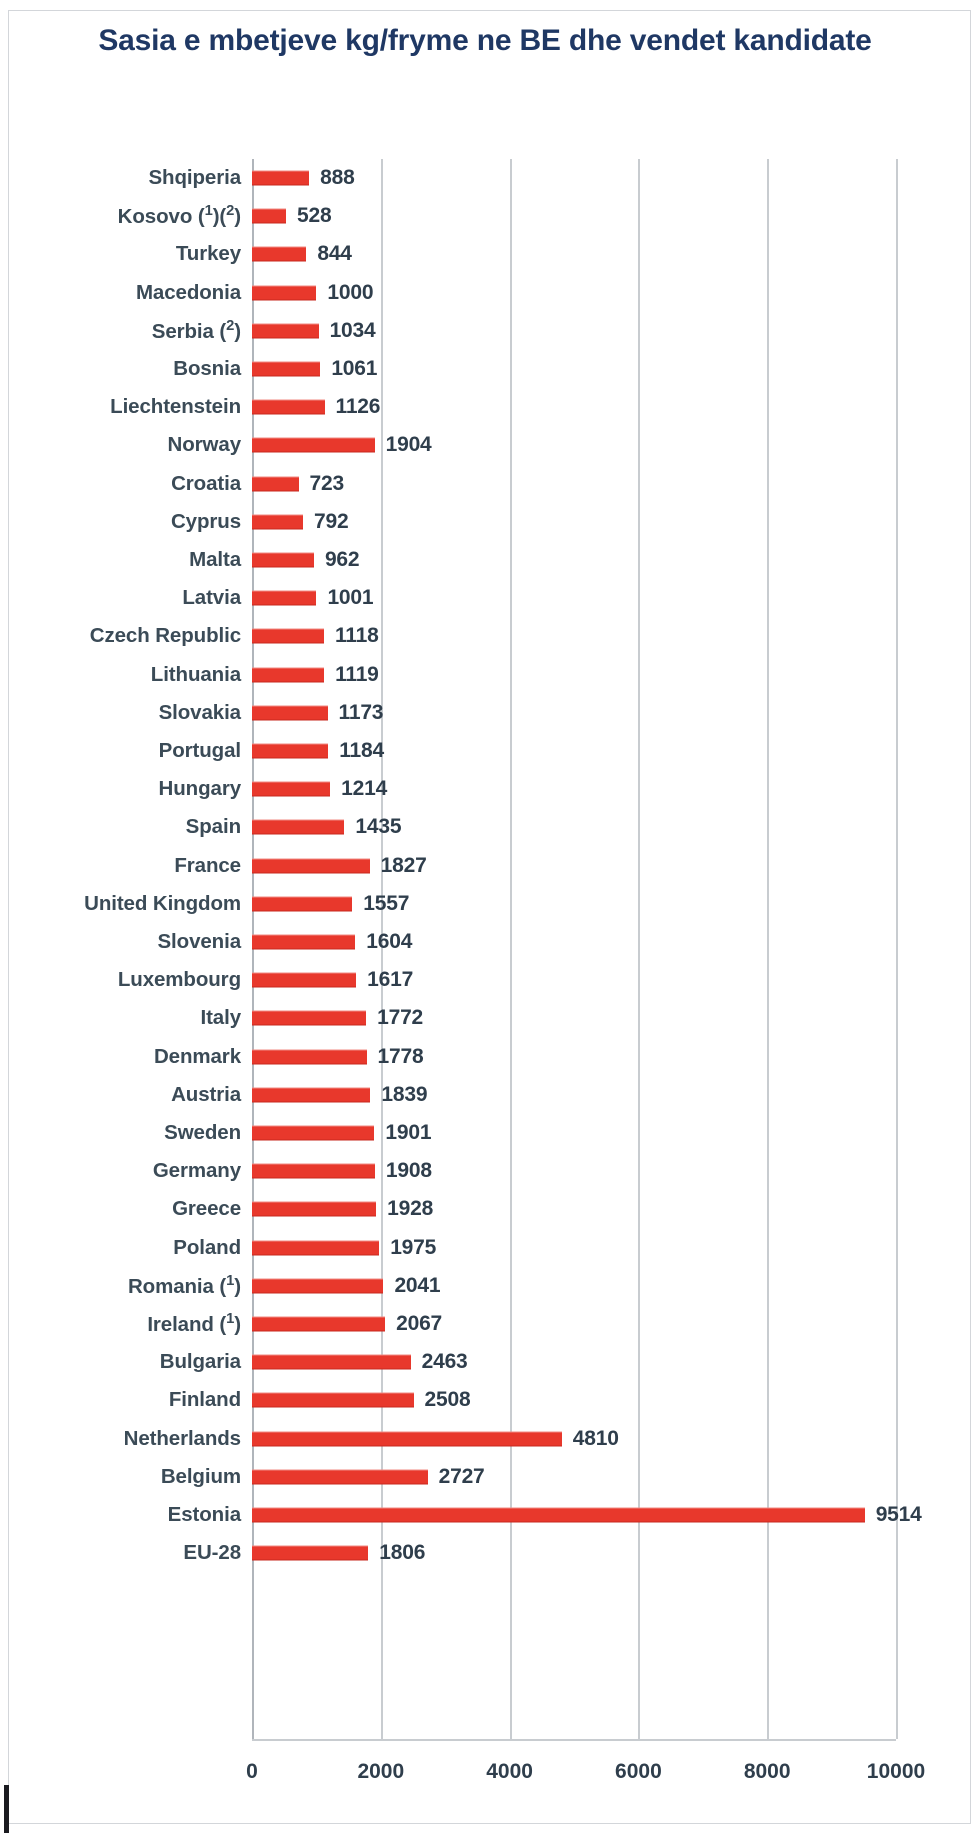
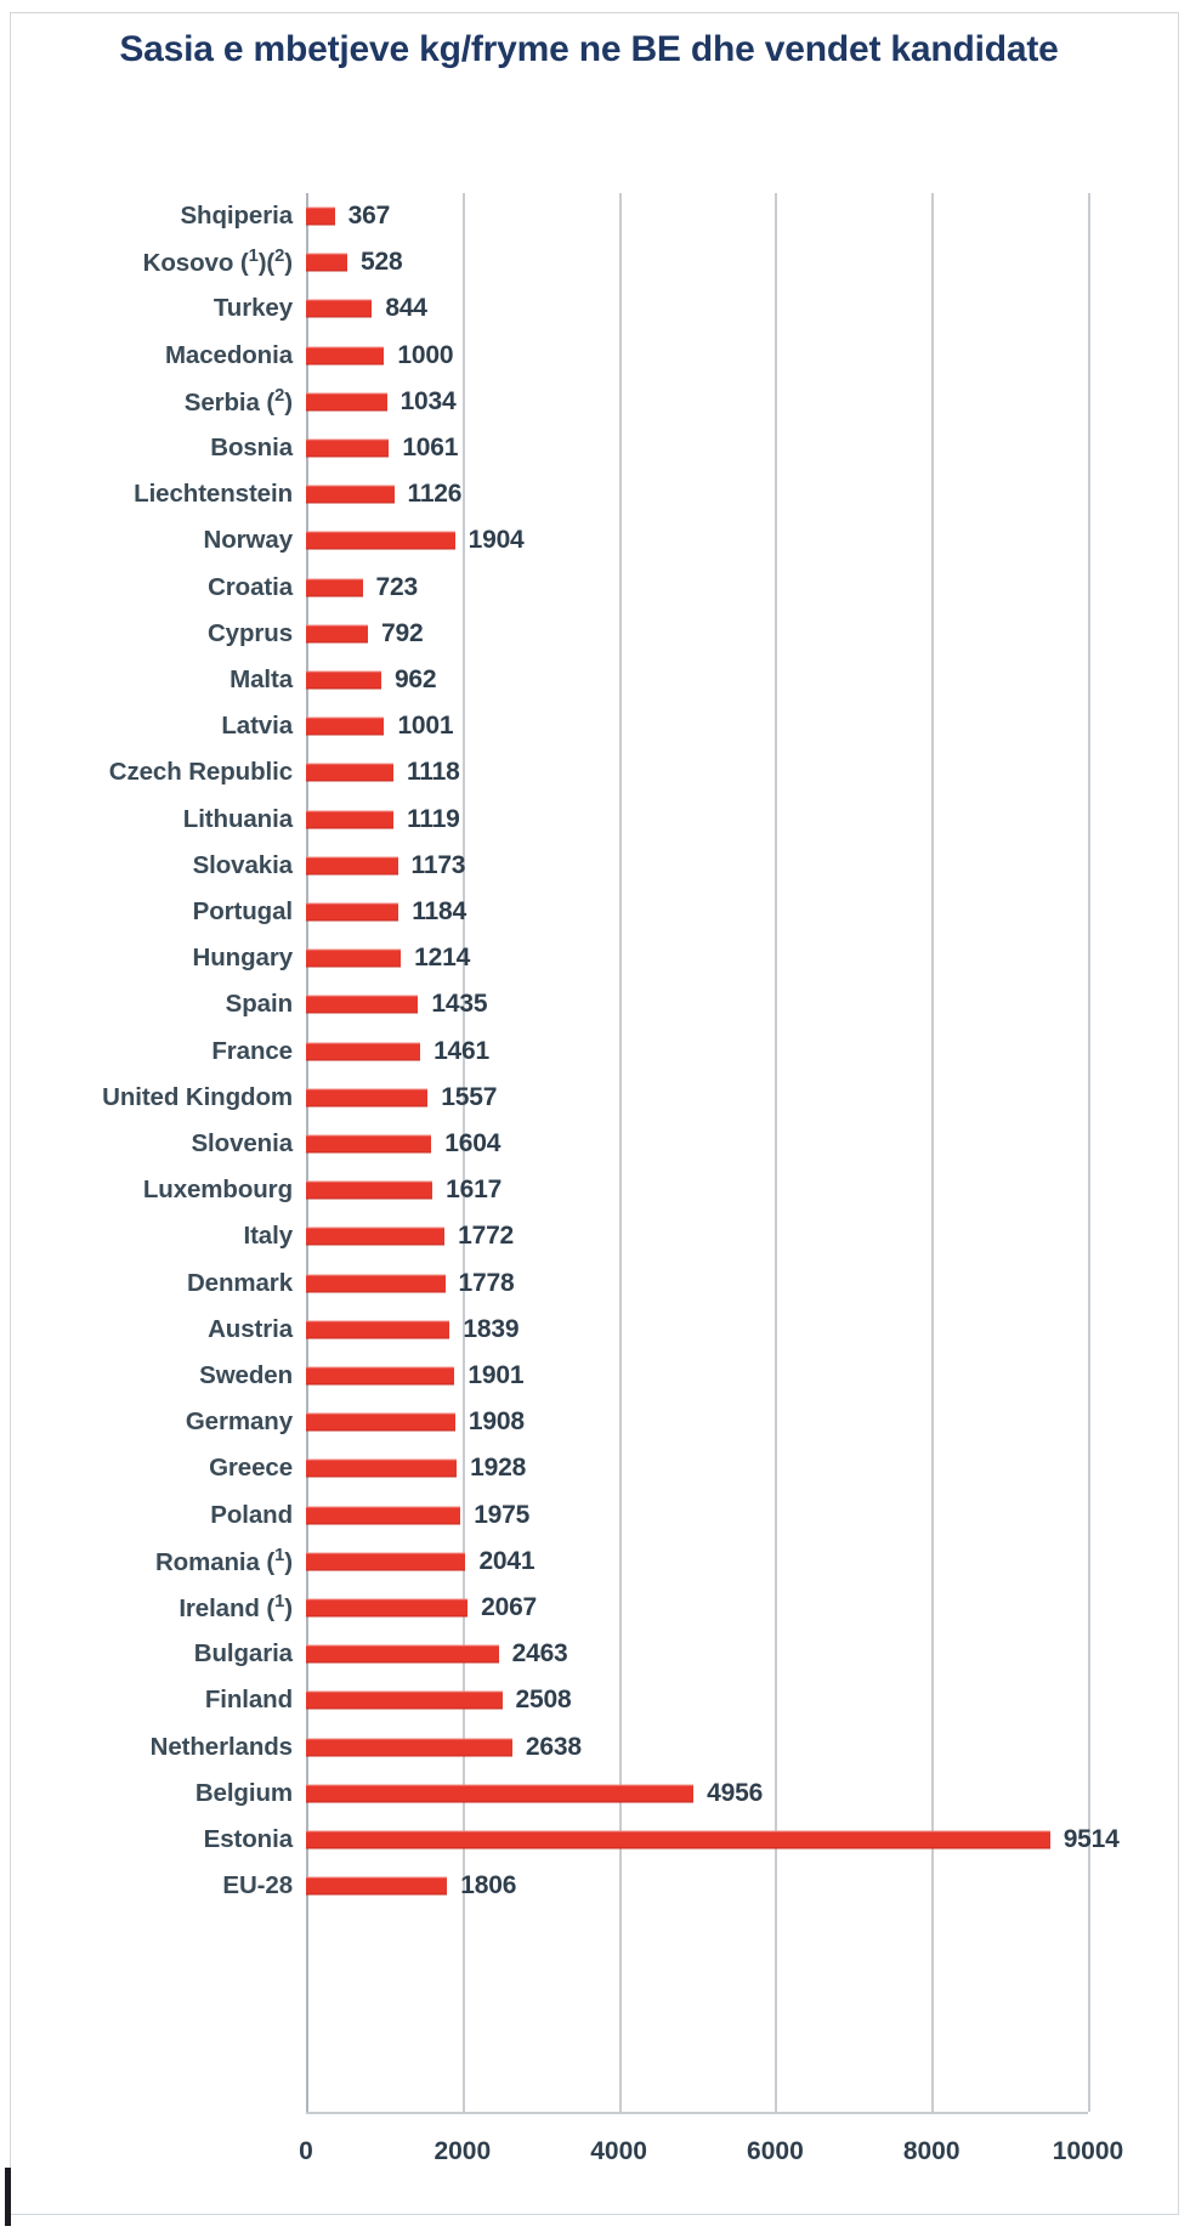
Shqiperia: 888 -> 367
France: 1827 -> 1461
Netherlands: 4810 -> 2638
Belgium: 2727 -> 4956
